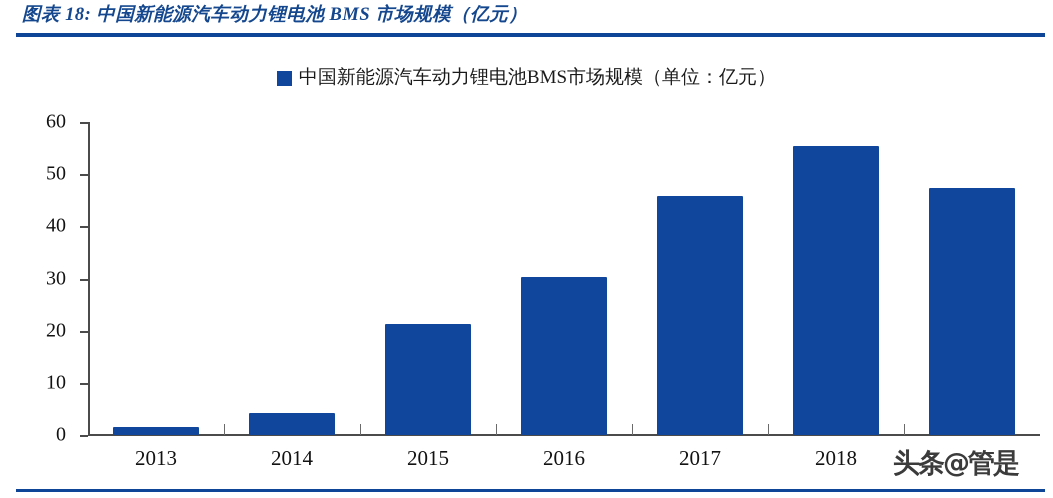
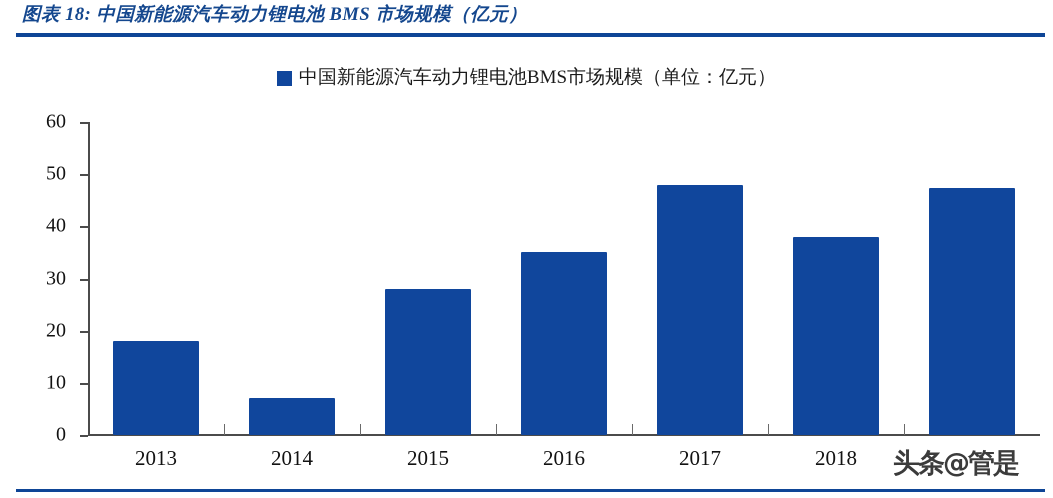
2013: 2 -> 18
2014: 4 -> 7
2015: 21 -> 28
2016: 30 -> 35
2017: 46 -> 48
2018: 55 -> 38
